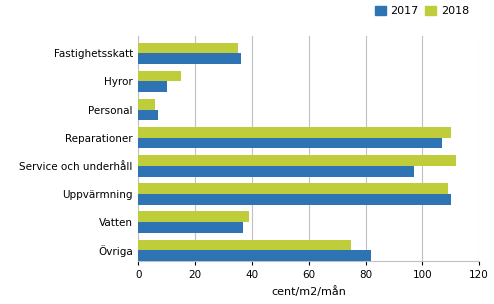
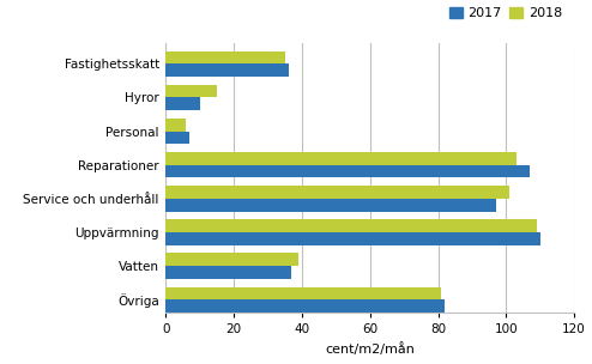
2018/Reparationer: 110 -> 103
2018/Service och underhåll: 112 -> 101
2018/Övriga: 75 -> 81
